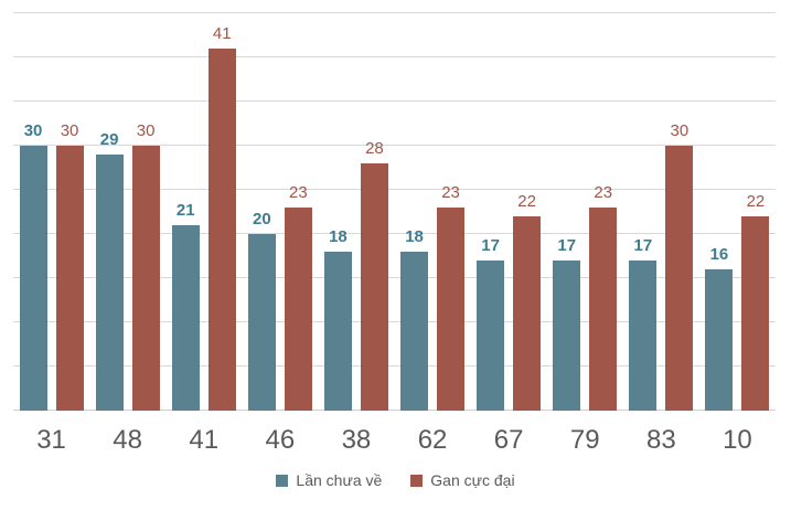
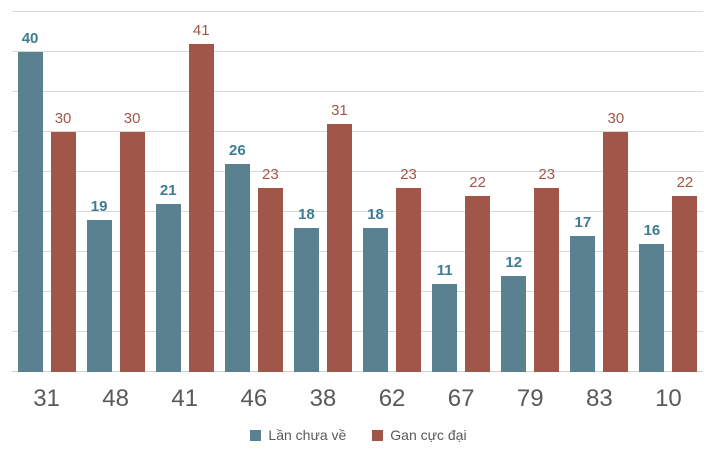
Lần chưa về/31: 30 -> 40
Lần chưa về/48: 29 -> 19
Lần chưa về/46: 20 -> 26
Gan cực đại/38: 28 -> 31
Lần chưa về/67: 17 -> 11
Lần chưa về/79: 17 -> 12
